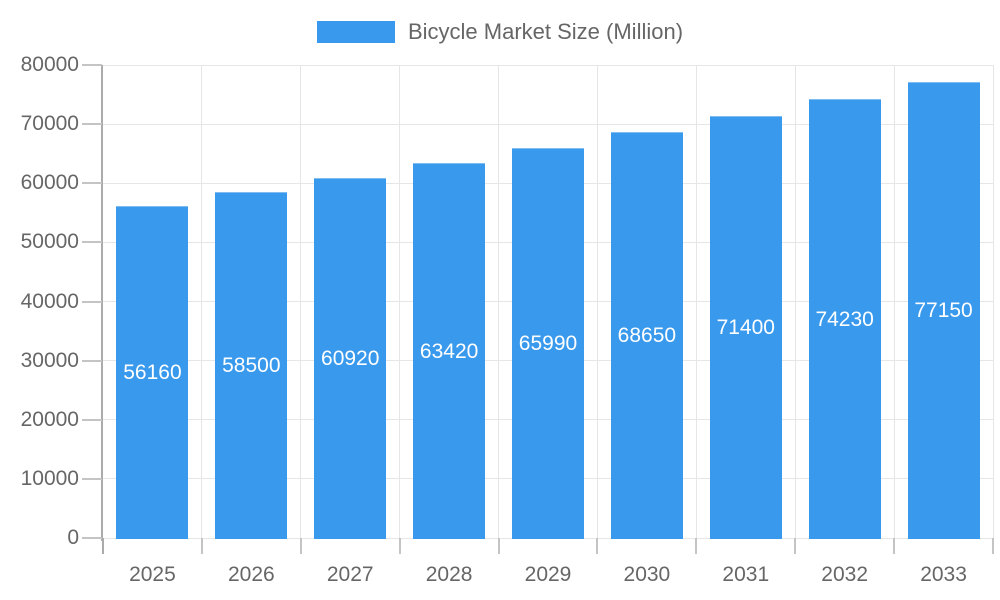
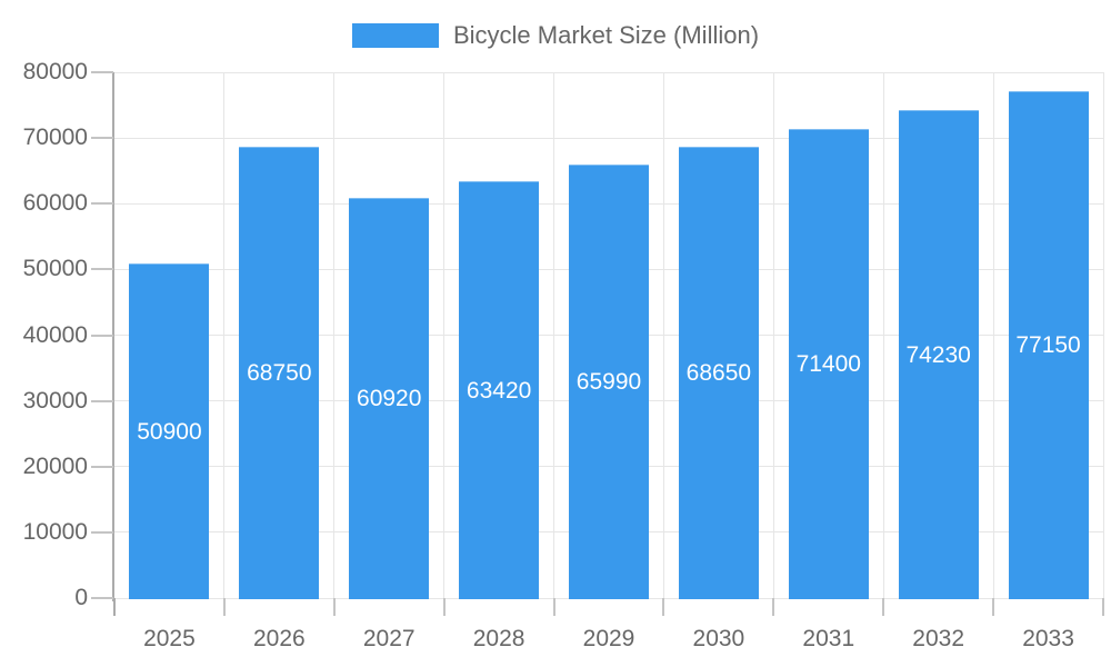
2025: 56160 -> 50900
2026: 58500 -> 68750
